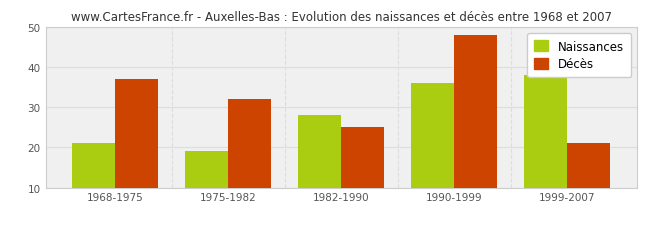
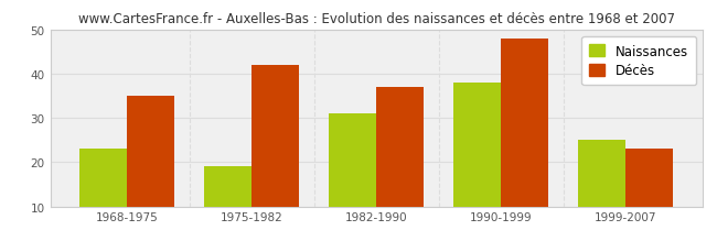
Naissances/1968-1975: 21 -> 23
Décès/1968-1975: 37 -> 35
Décès/1975-1982: 32 -> 42
Naissances/1982-1990: 28 -> 31
Décès/1982-1990: 25 -> 37
Naissances/1990-1999: 36 -> 38
Naissances/1999-2007: 38 -> 25
Décès/1999-2007: 21 -> 23
